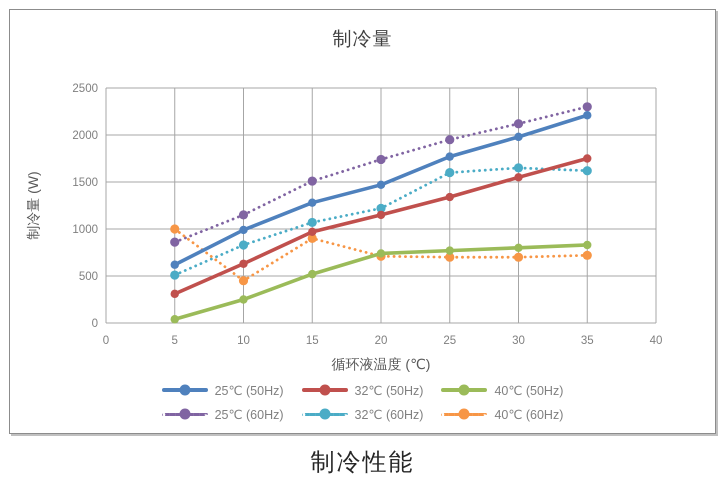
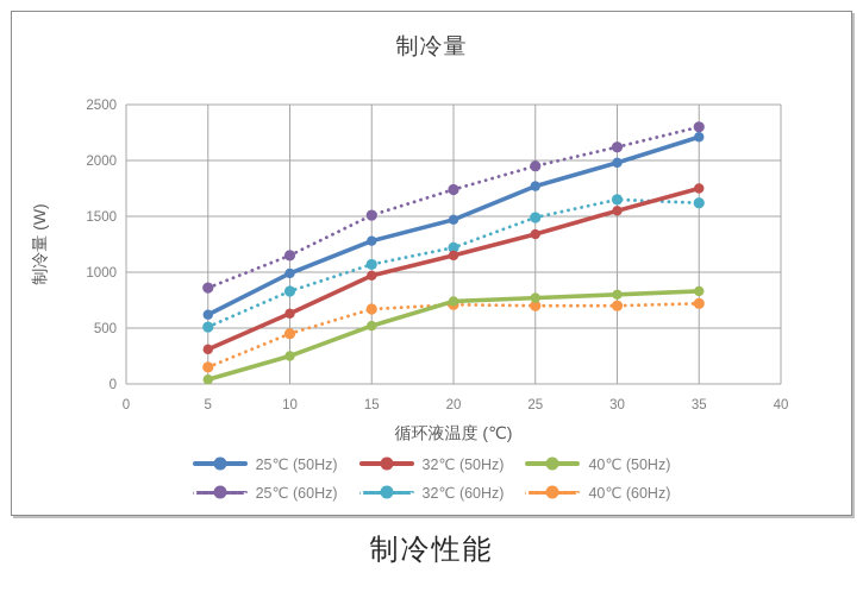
40℃ (60Hz)/5: 1000 -> 200
40℃ (60Hz)/15: 900 -> 700
32℃ (60Hz)/25: 1600 -> 1500
